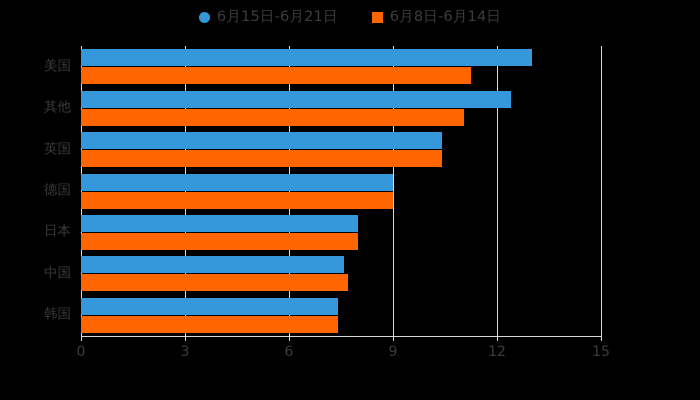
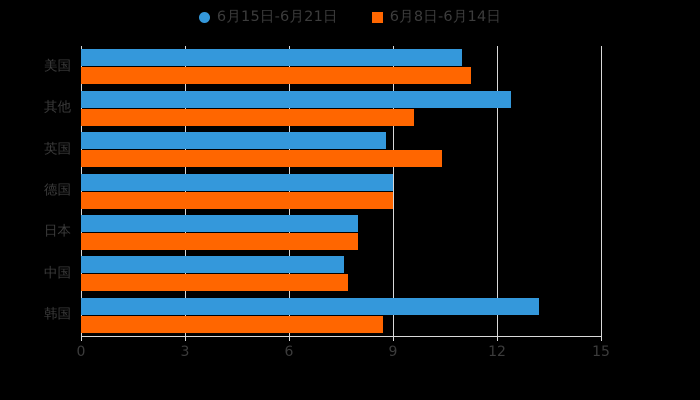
6月15日-6月21日/美国: 13.0 -> 11.0
6月8日-6月14日/其他: 11.1 -> 9.6
6月15日-6月21日/英国: 10.4 -> 8.8
6月15日-6月21日/韩国: 7.4 -> 13.2
6月8日-6月14日/韩国: 7.4 -> 8.7
